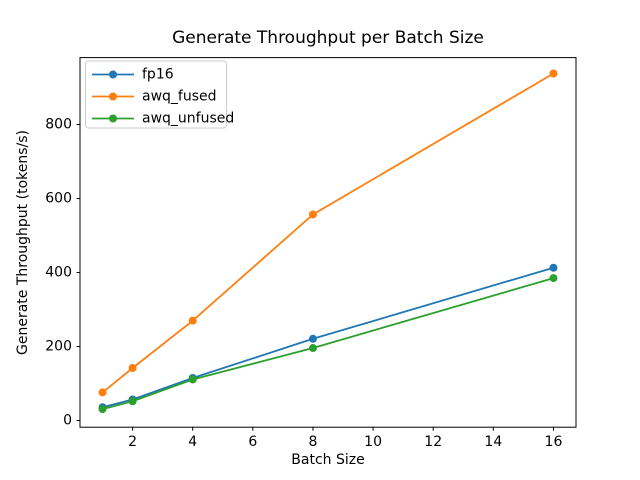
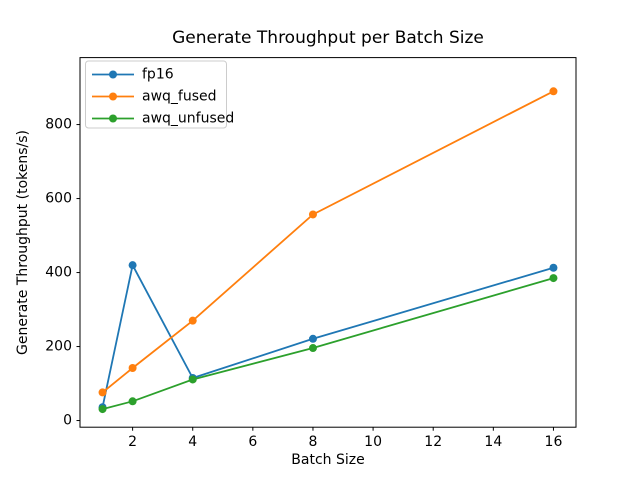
fp16/2: 60 -> 420
awq_fused/16: 940 -> 890
